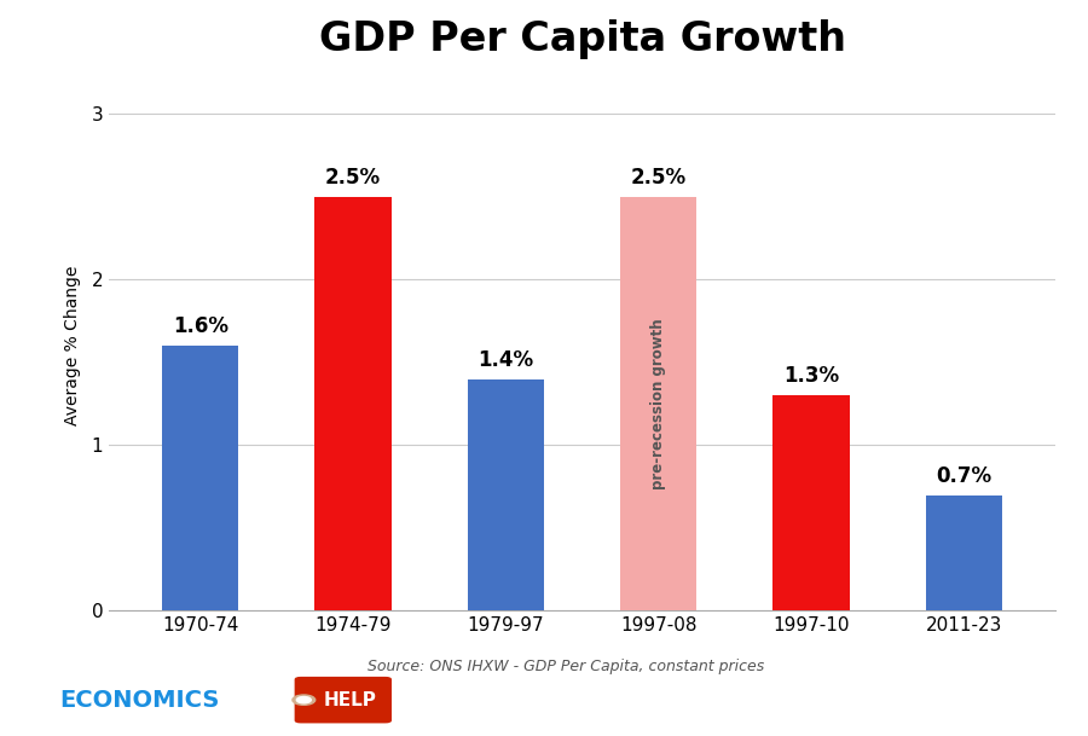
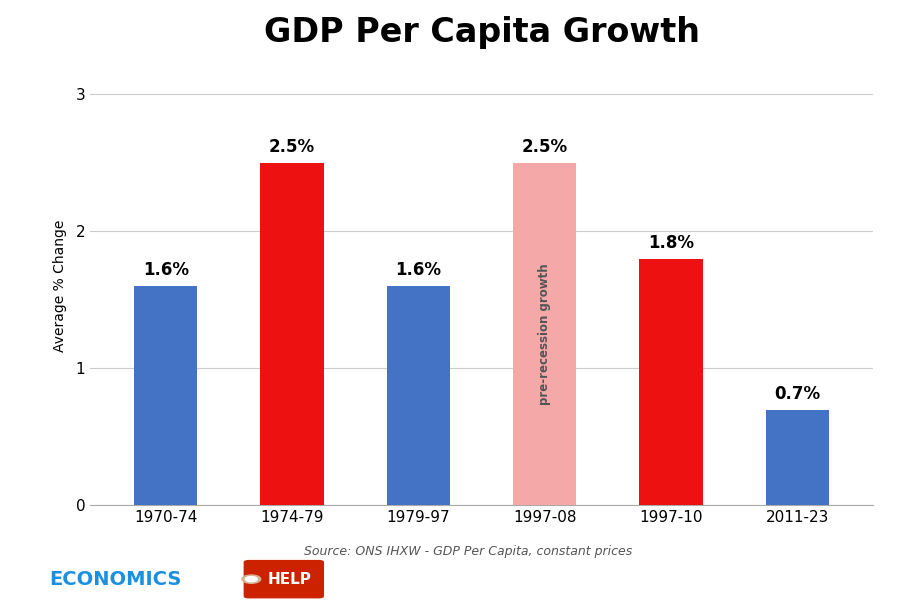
1979-97: 1.4% -> 1.6%
1997-10: 1.3% -> 1.8%
